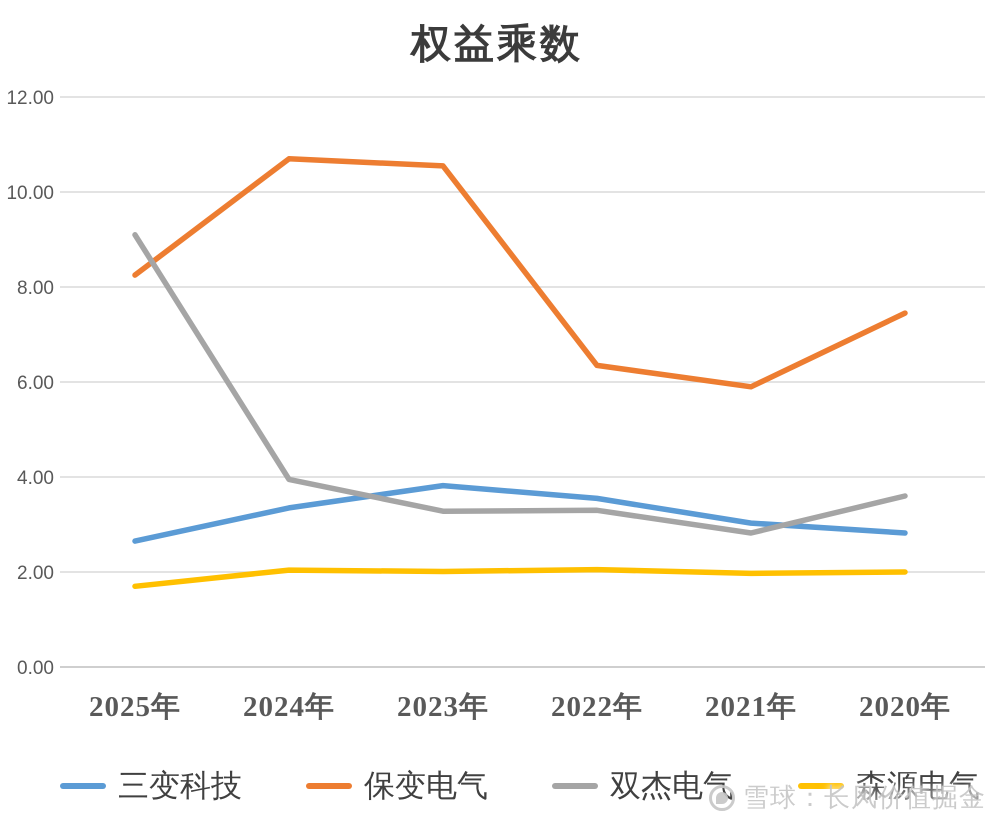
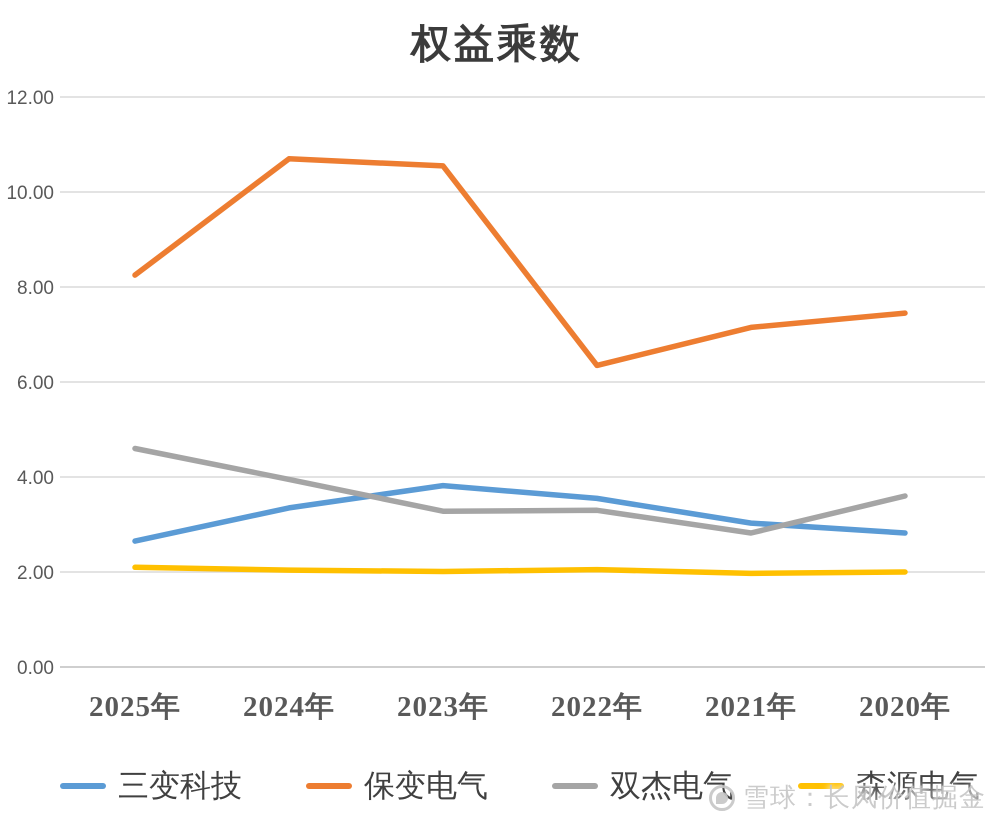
双杰电气/2025年: 9.1 -> 4.6
森源电气/2025年: 1.7 -> 2.1
保变电气/2021年: 5.9 -> 7.2
